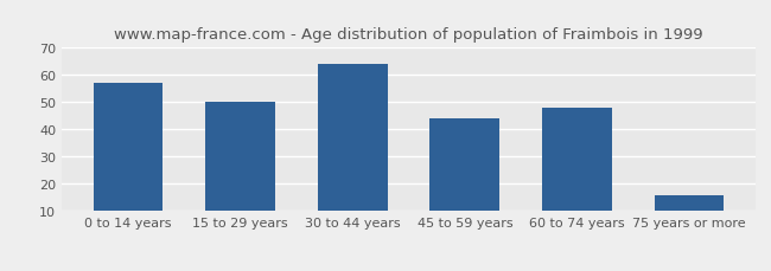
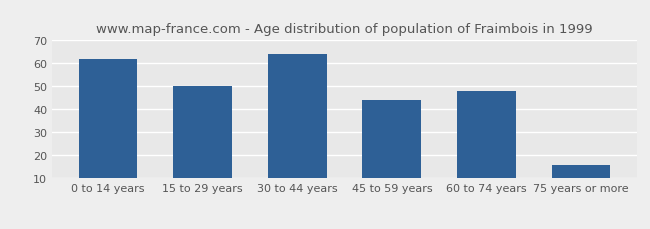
0 to 14 years: 57 -> 62
